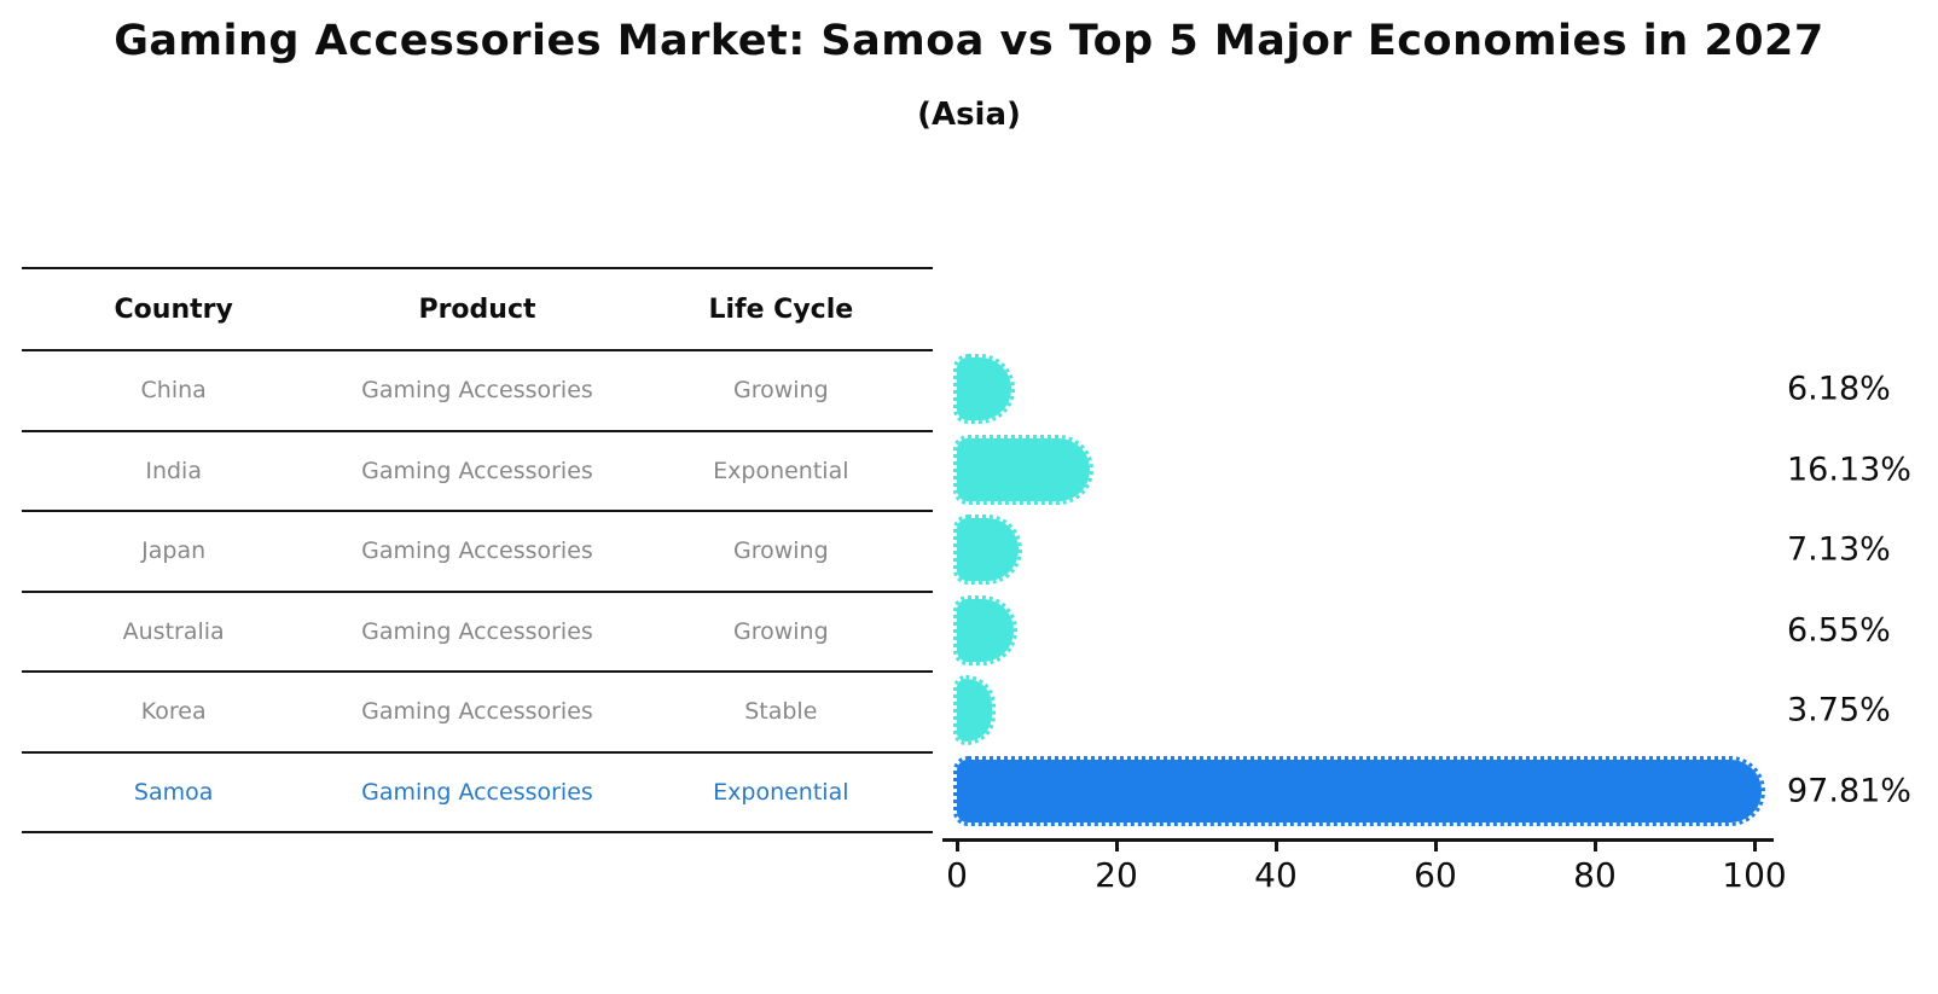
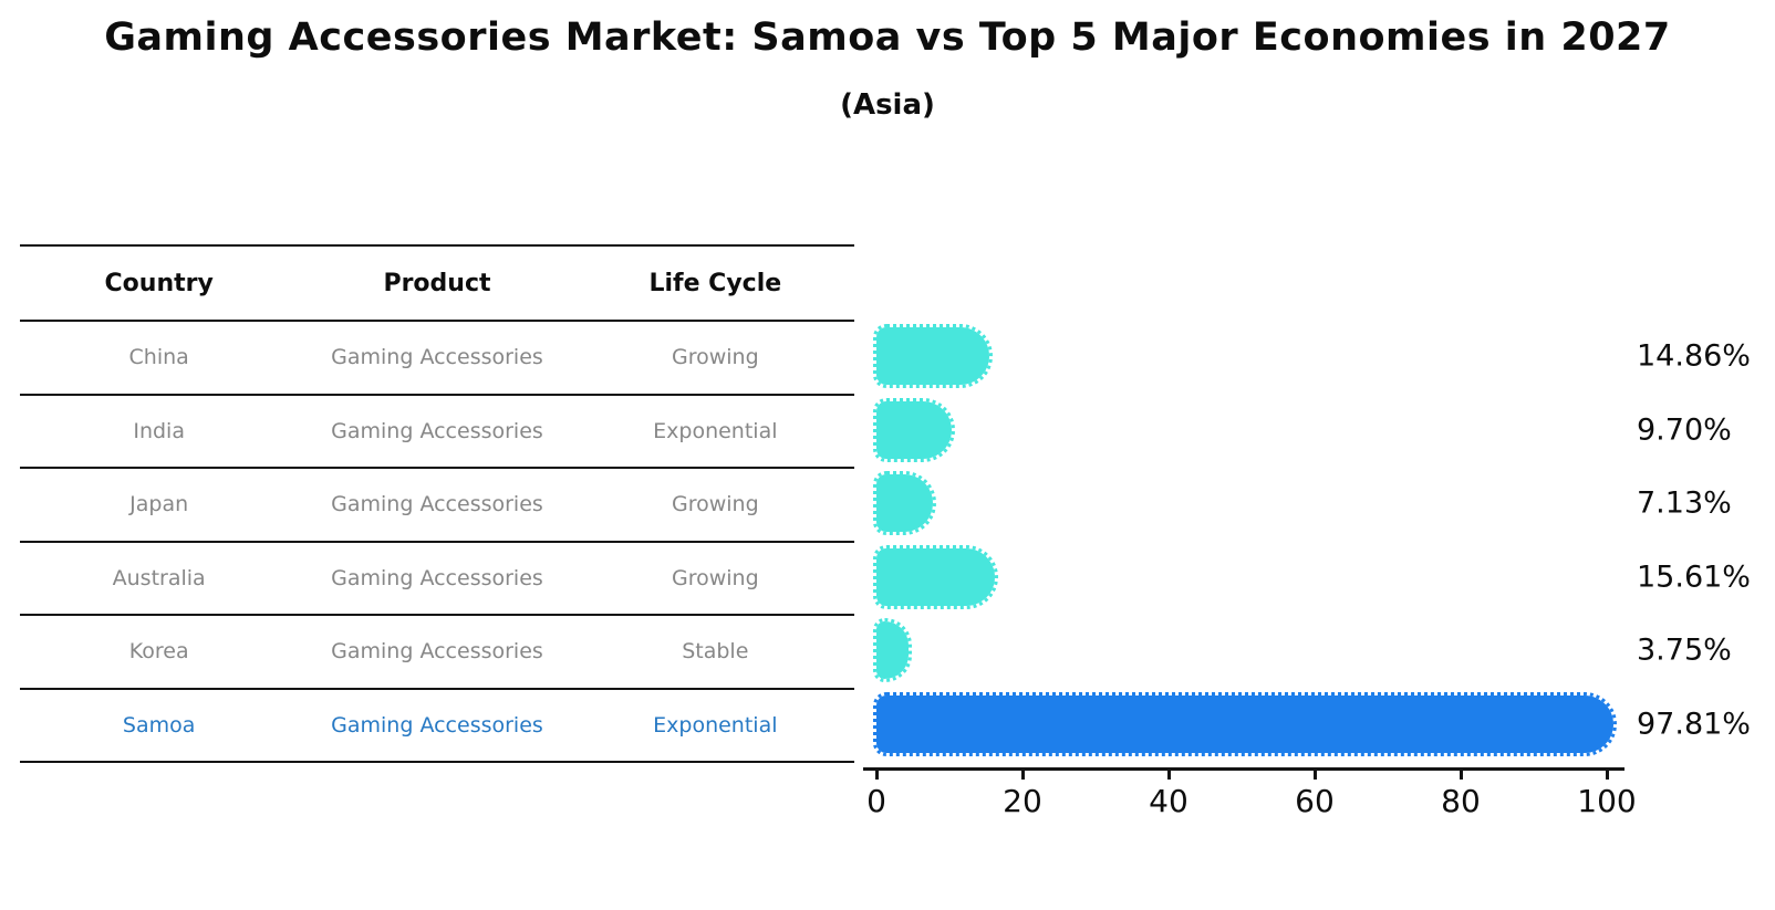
China: 6.18% -> 14.86%
India: 16.13% -> 9.70%
Australia: 6.55% -> 15.61%
